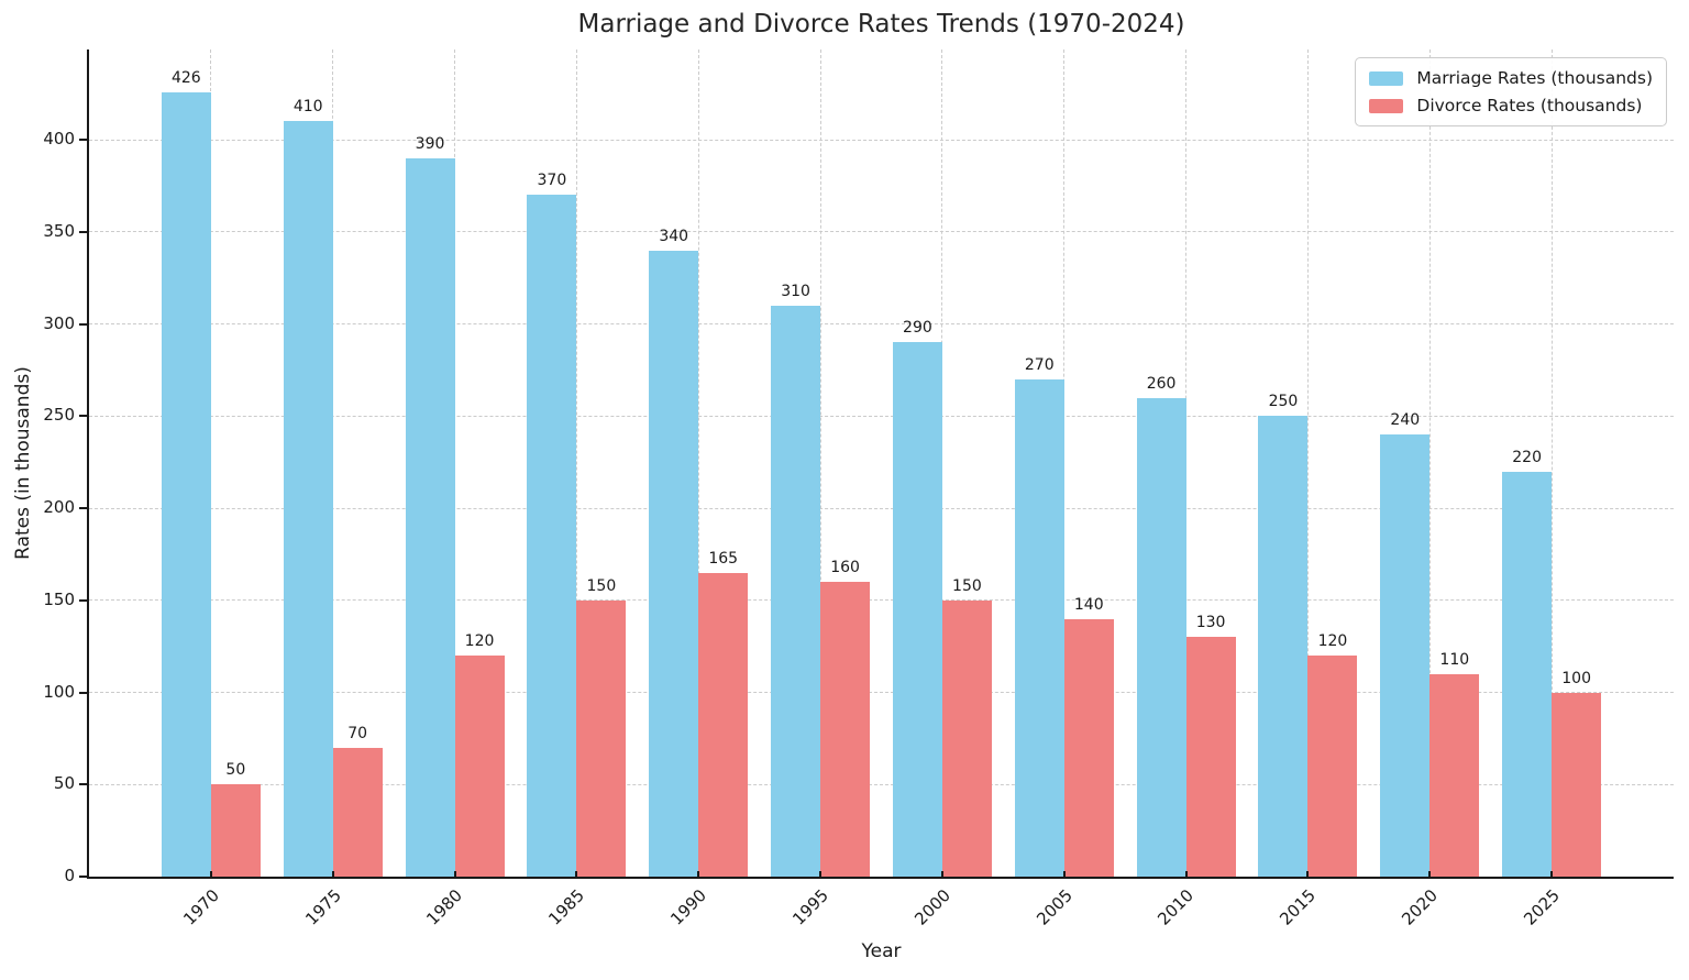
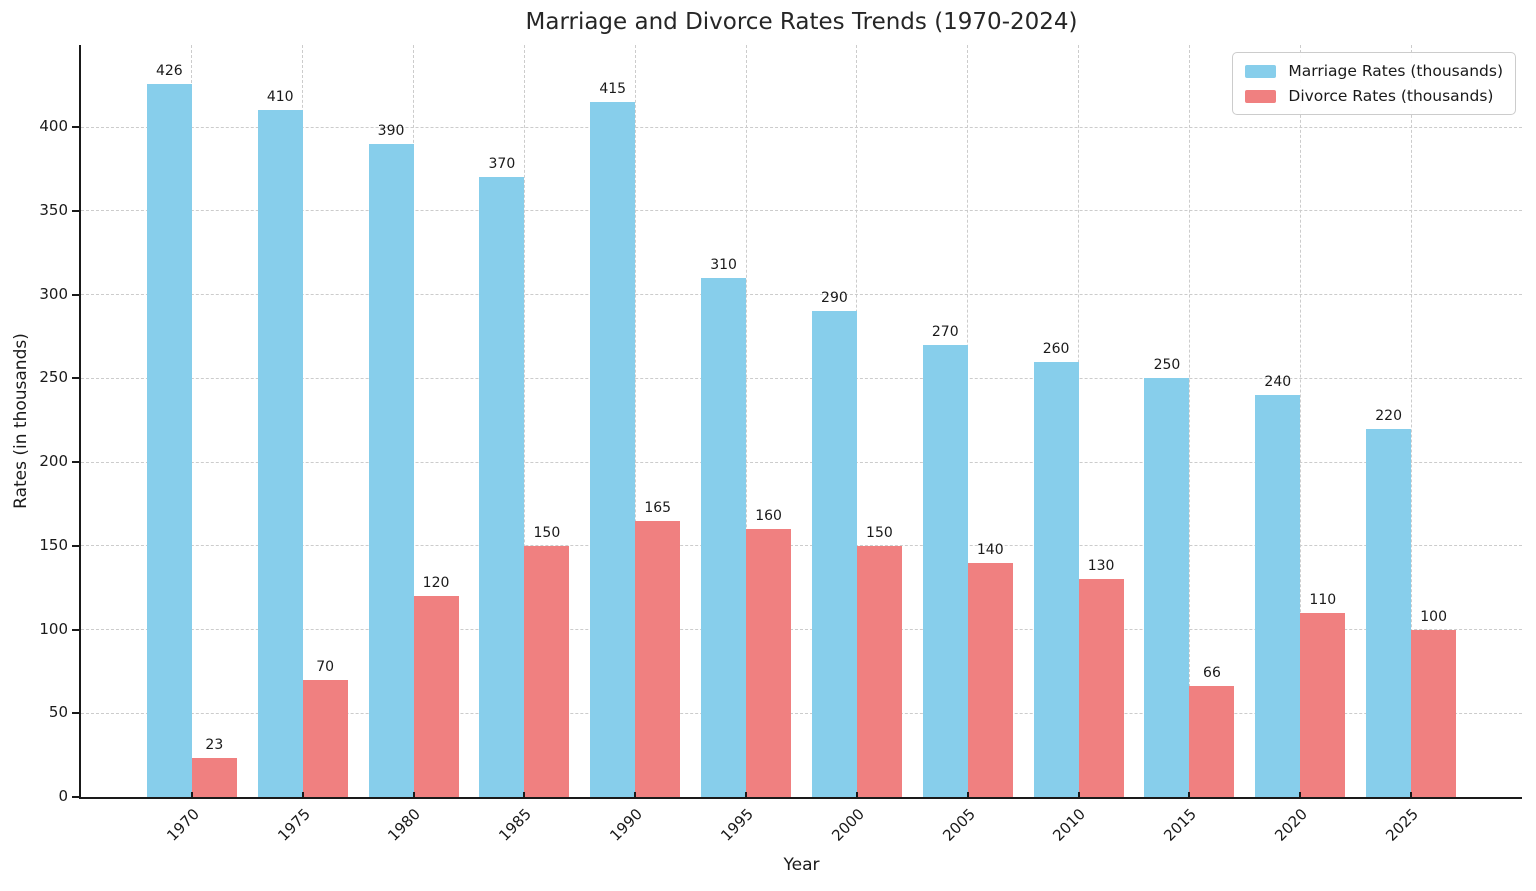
Divorce Rates (thousands)/1970: 50 -> 23
Marriage Rates (thousands)/1990: 340 -> 415
Divorce Rates (thousands)/2015: 120 -> 66
